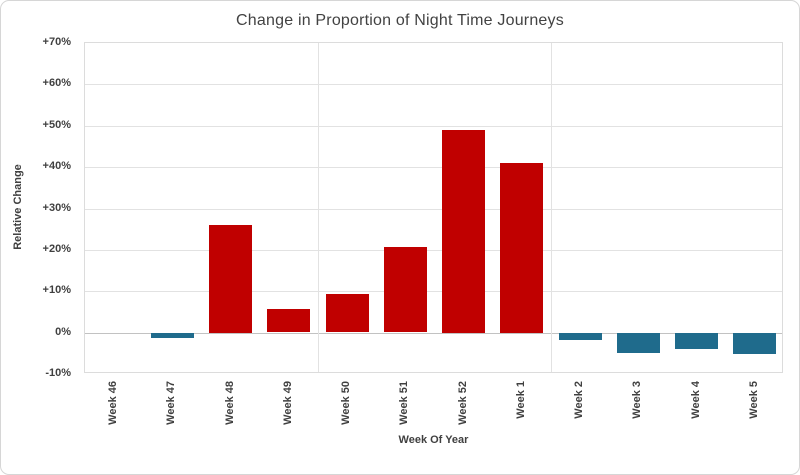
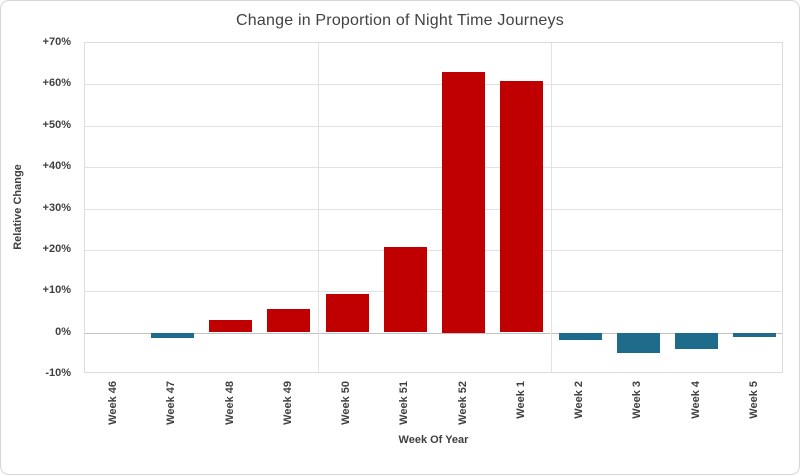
Week 48: 26% -> 3%
Week 52: 49% -> 63%
Week 1: 41% -> 61%
Week 5: -5% -> -1%
